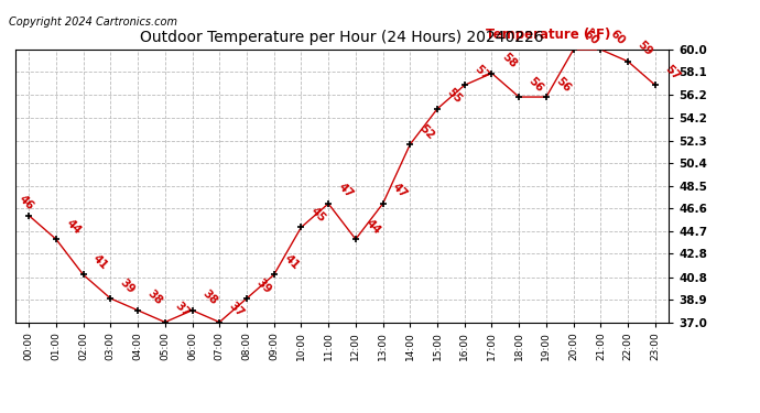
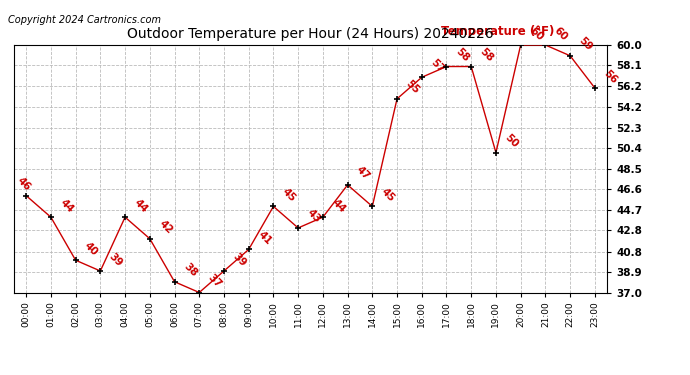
02:00: 41 -> 40
04:00: 38 -> 44
05:00: 37 -> 42
11:00: 47 -> 43
14:00: 52 -> 45
18:00: 56 -> 58
19:00: 56 -> 50
23:00: 57 -> 56
